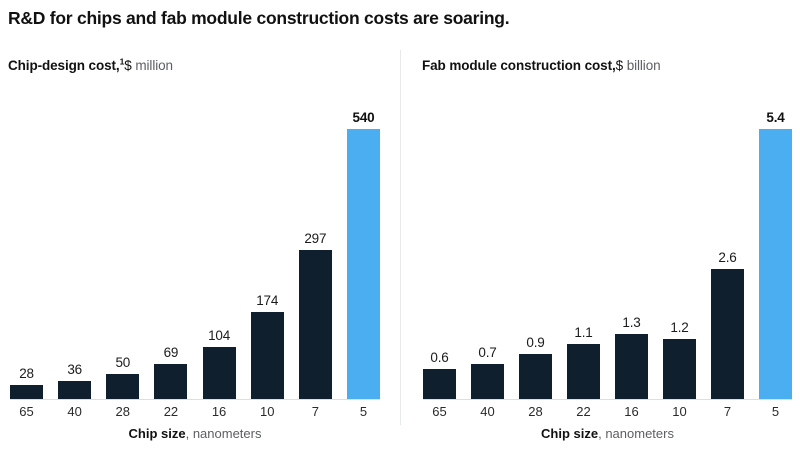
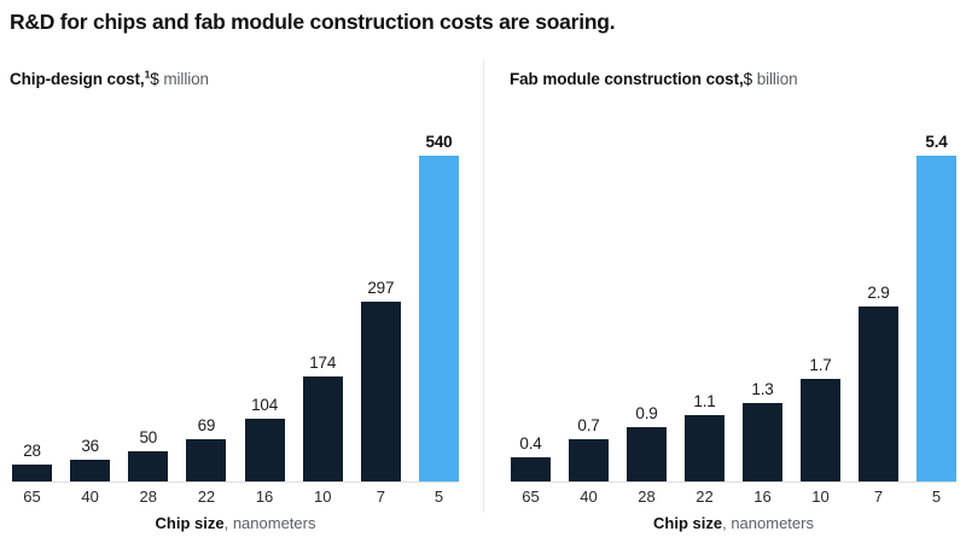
Fab module construction cost, $ billion/65: 0.6 -> 0.4
Fab module construction cost, $ billion/10: 1.2 -> 1.7
Fab module construction cost, $ billion/7: 2.6 -> 2.9
